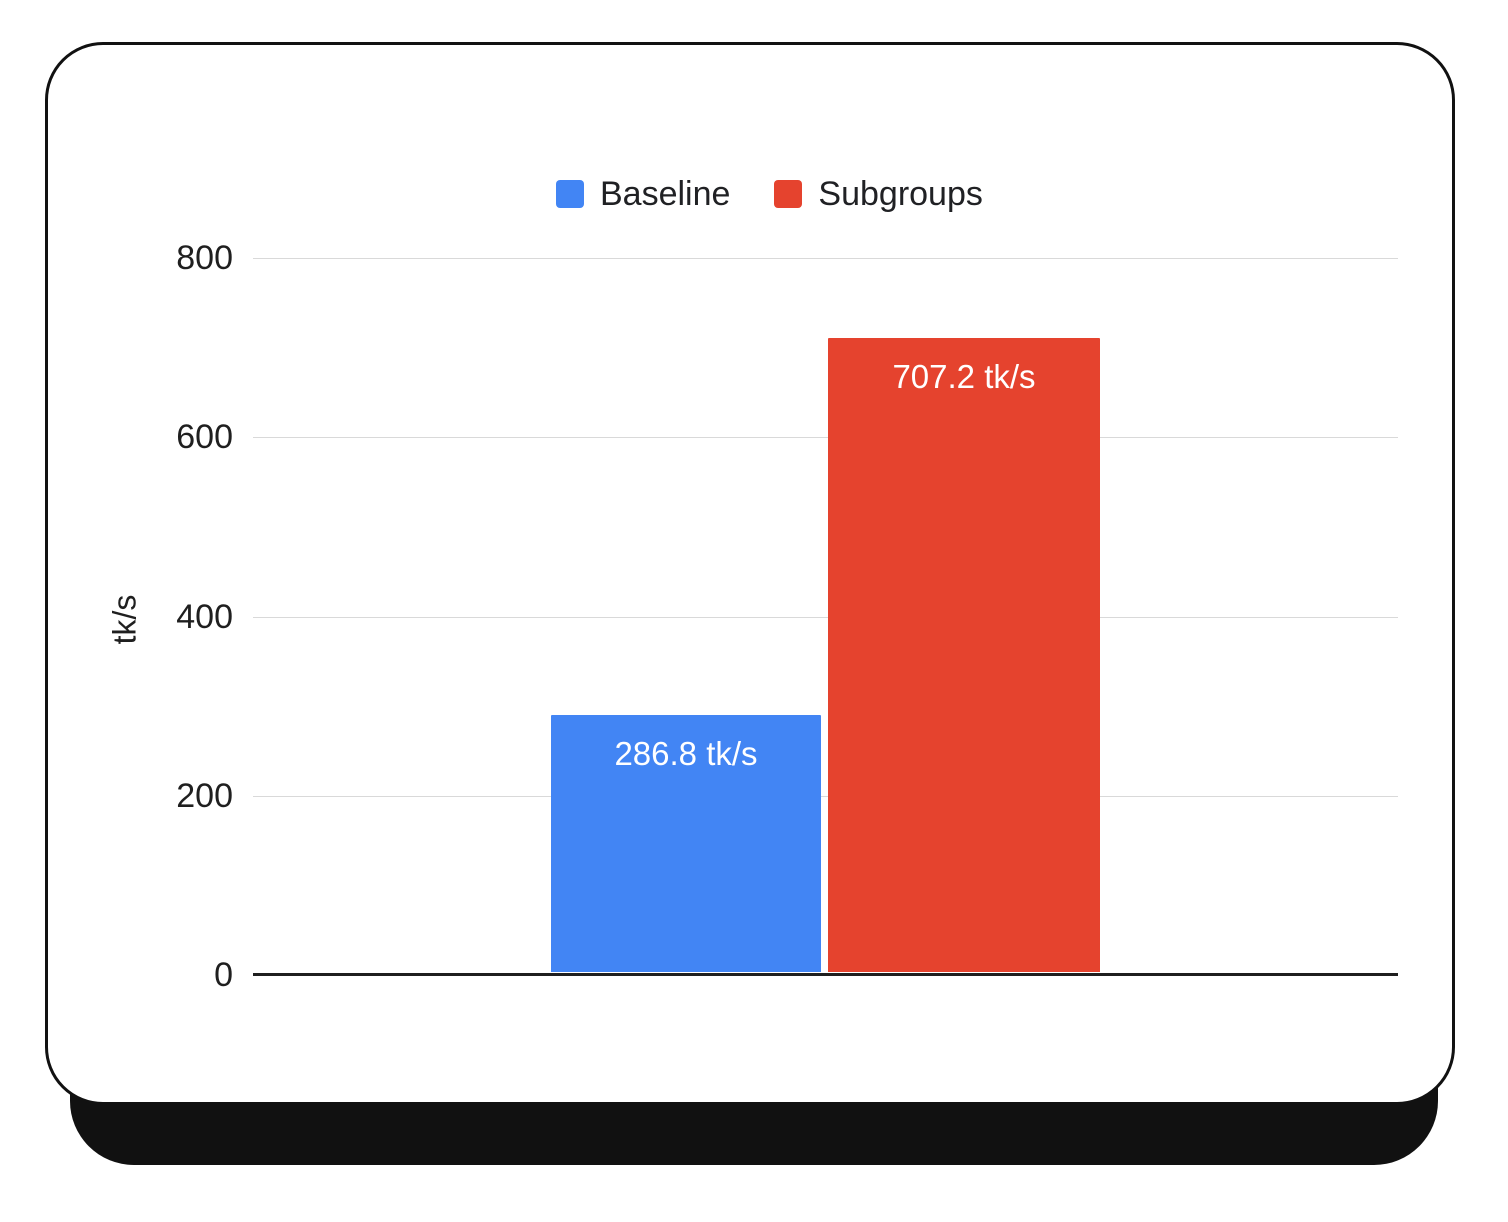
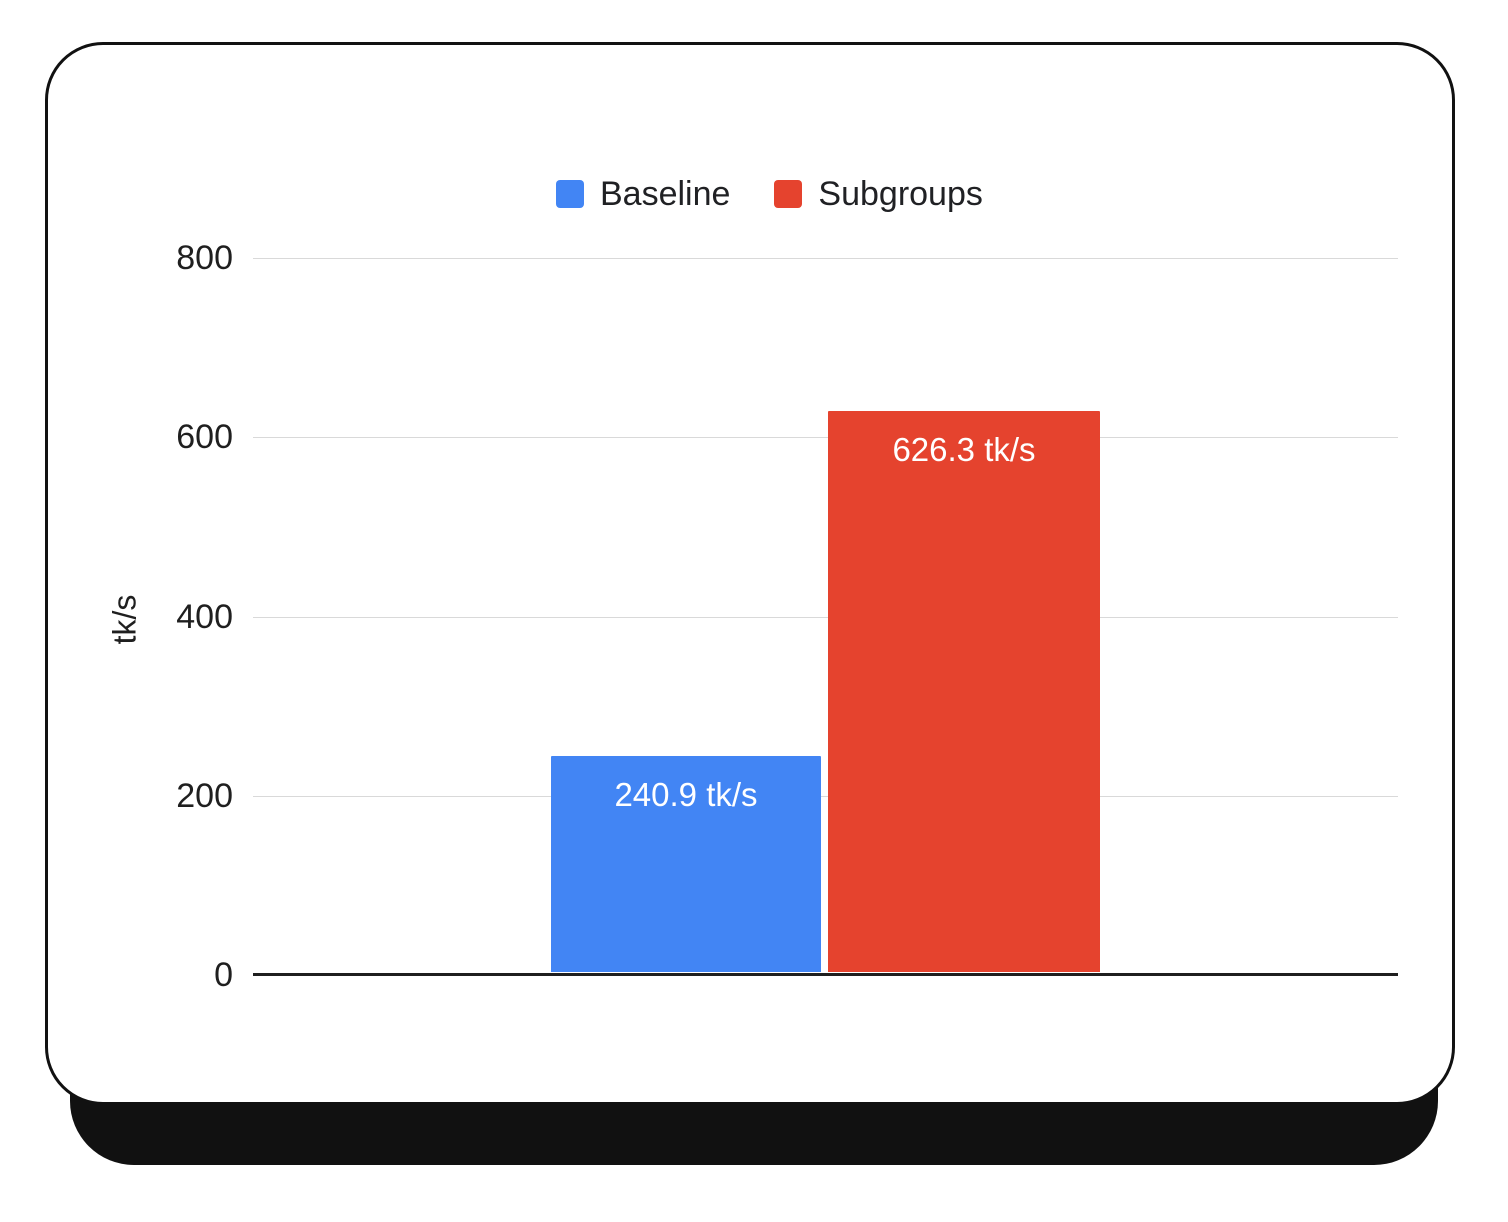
Baseline: 286.8 -> 240.9
Subgroups: 707.2 -> 626.3
